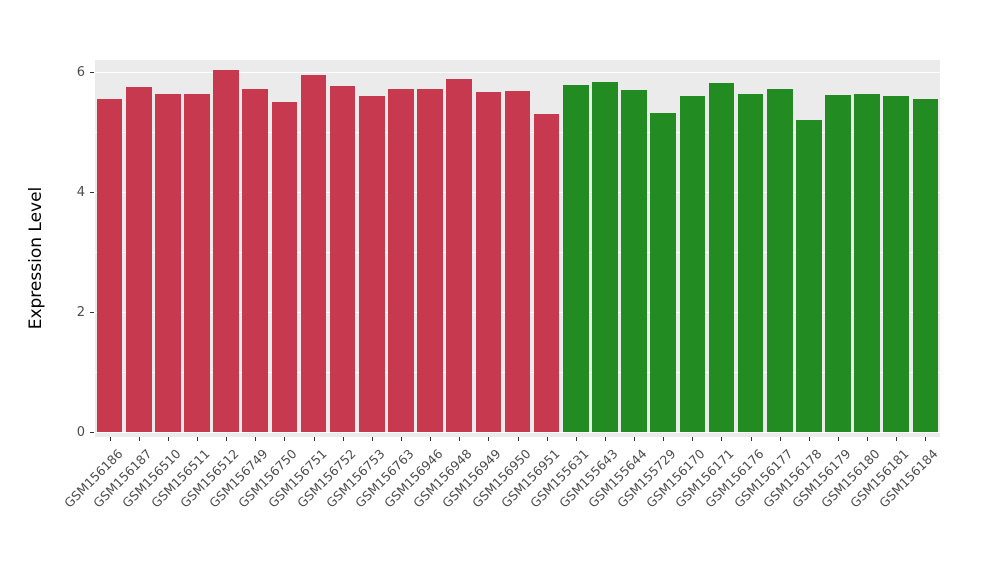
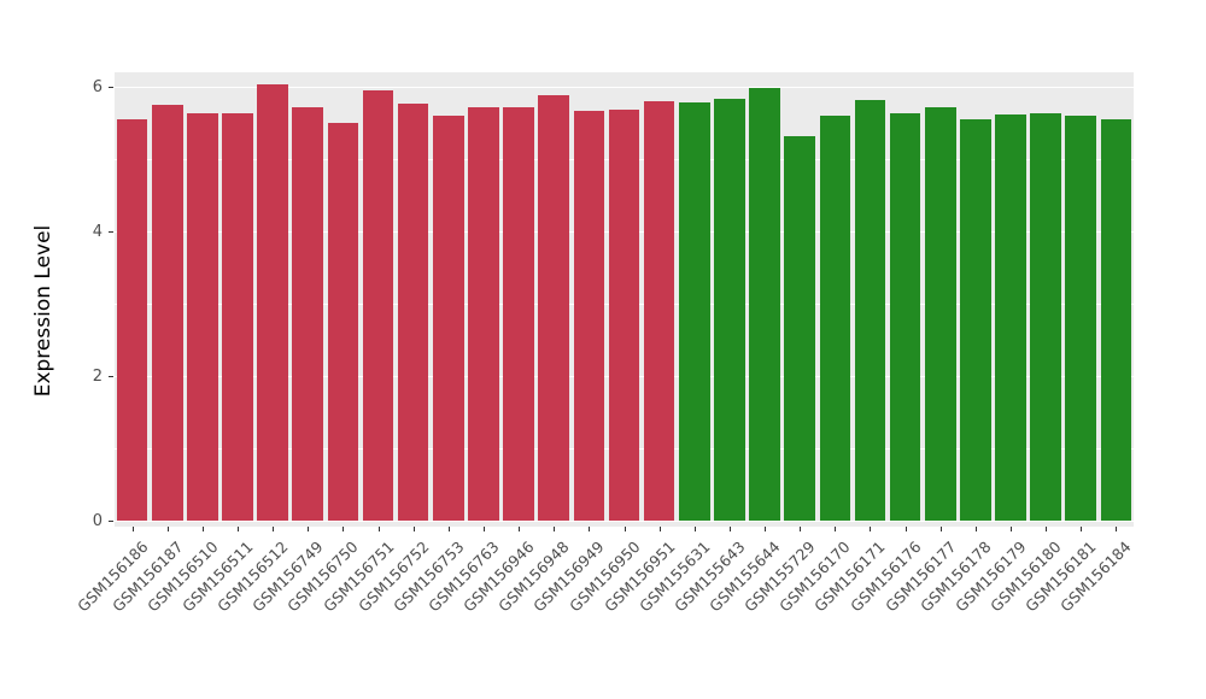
GSM156951: 5.3 -> 5.8
GSM155644: 5.7 -> 6.0
GSM156178: 5.2 -> 5.5
